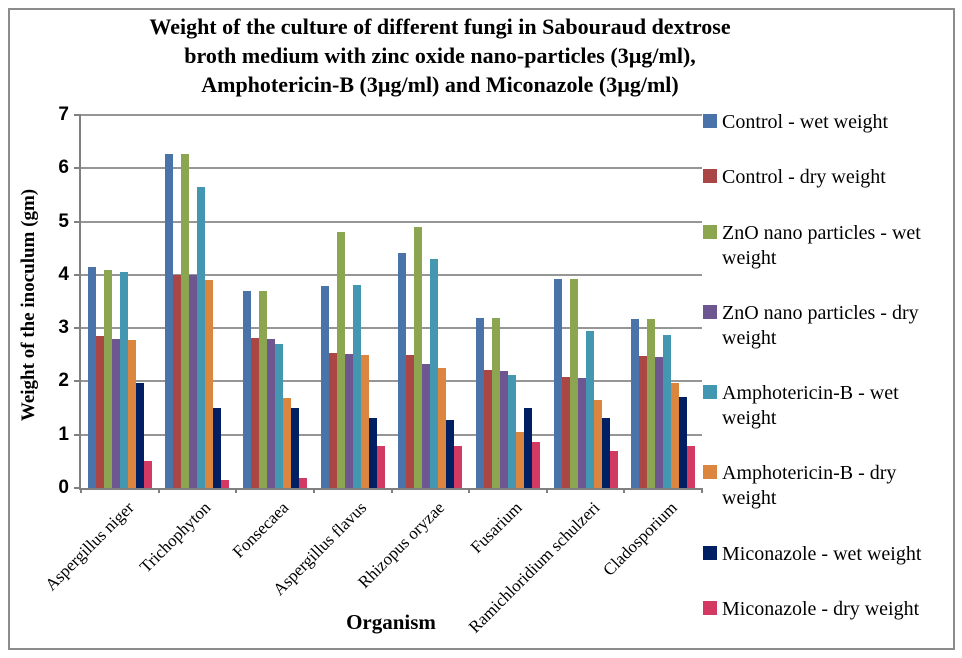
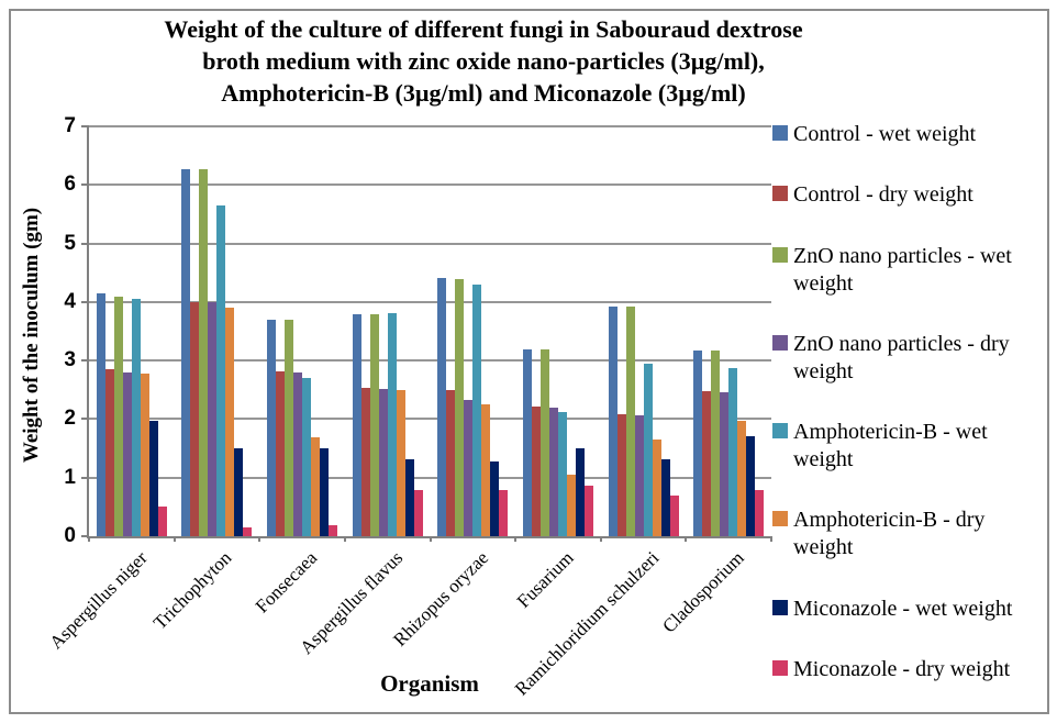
ZnO nano particles - wet weight/Aspergillus flavus: 4.8 -> 3.8
ZnO nano particles - wet weight/Rhizopus oryzae: 4.9 -> 4.4
